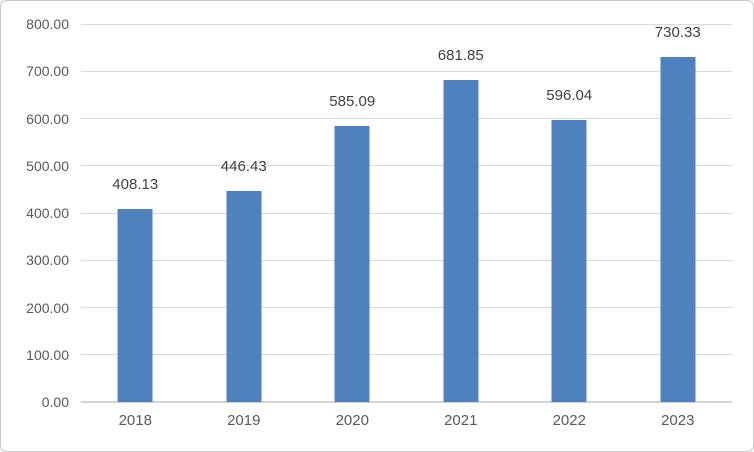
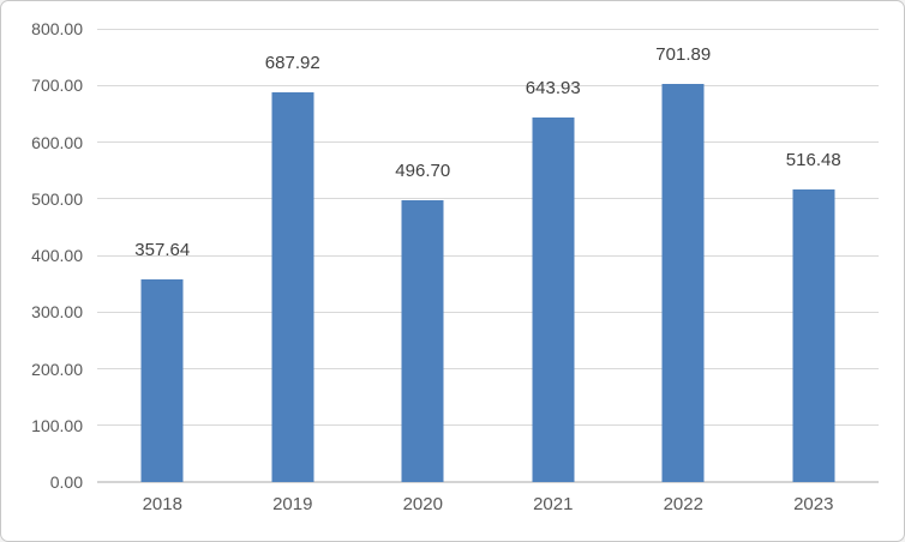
2018: 408.13 -> 357.64
2019: 446.43 -> 687.92
2020: 585.09 -> 496.70
2021: 681.85 -> 643.93
2022: 596.04 -> 701.89
2023: 730.33 -> 516.48
